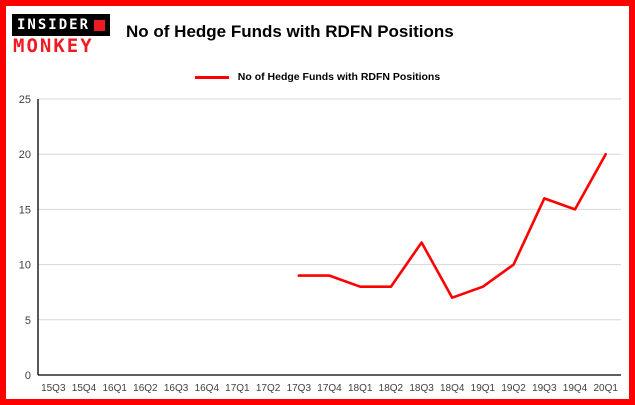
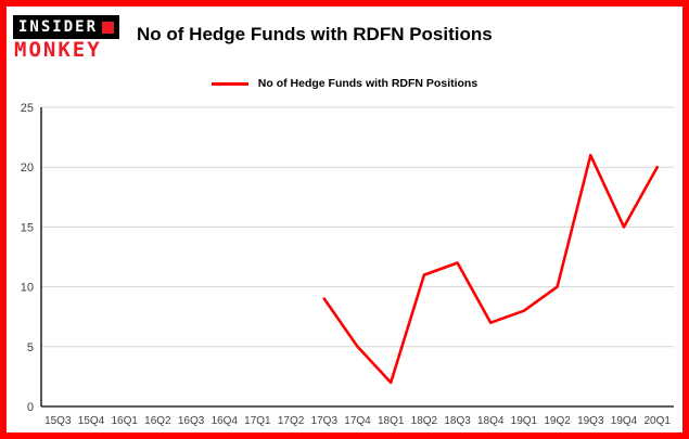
17Q4: 9 -> 5
18Q1: 8 -> 2
18Q2: 8 -> 11
19Q3: 16 -> 21
